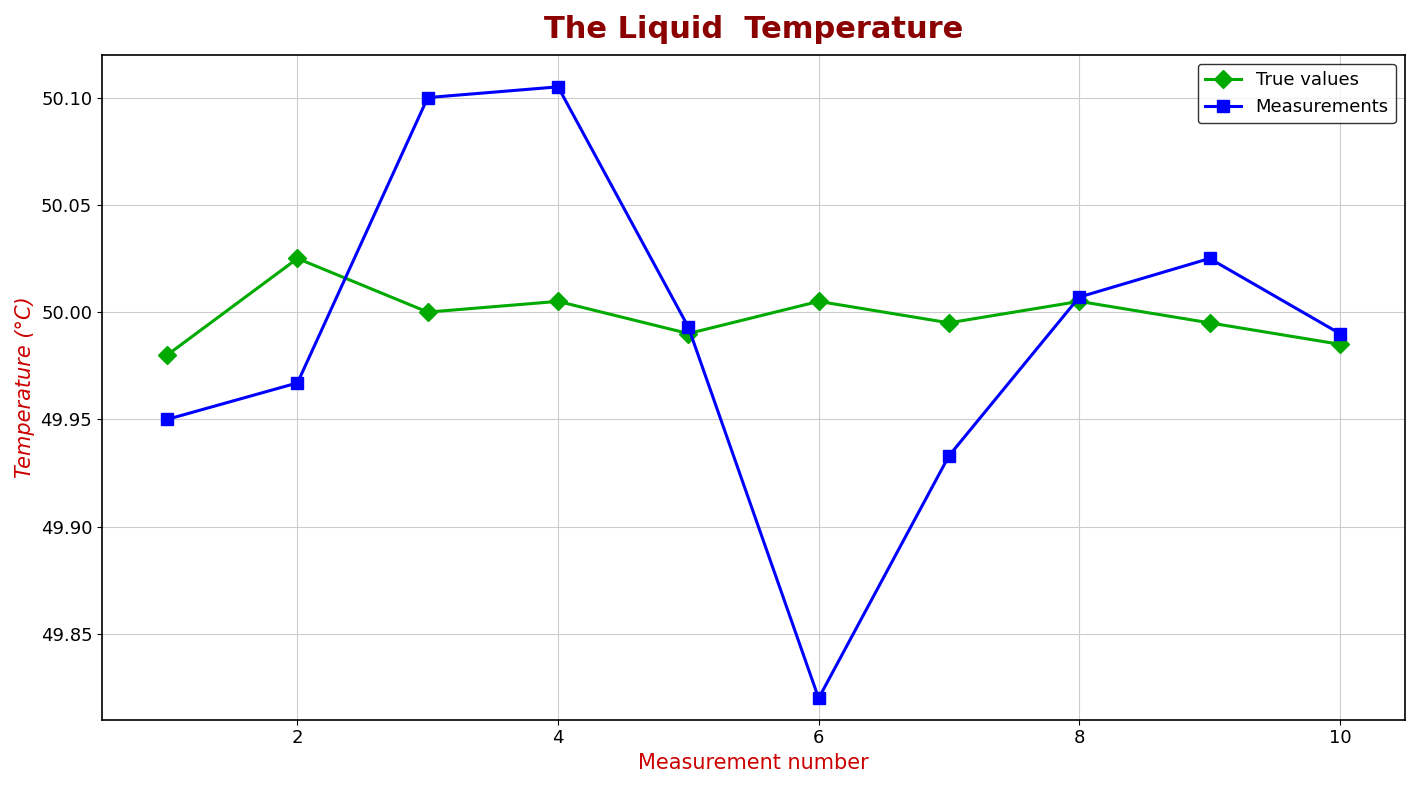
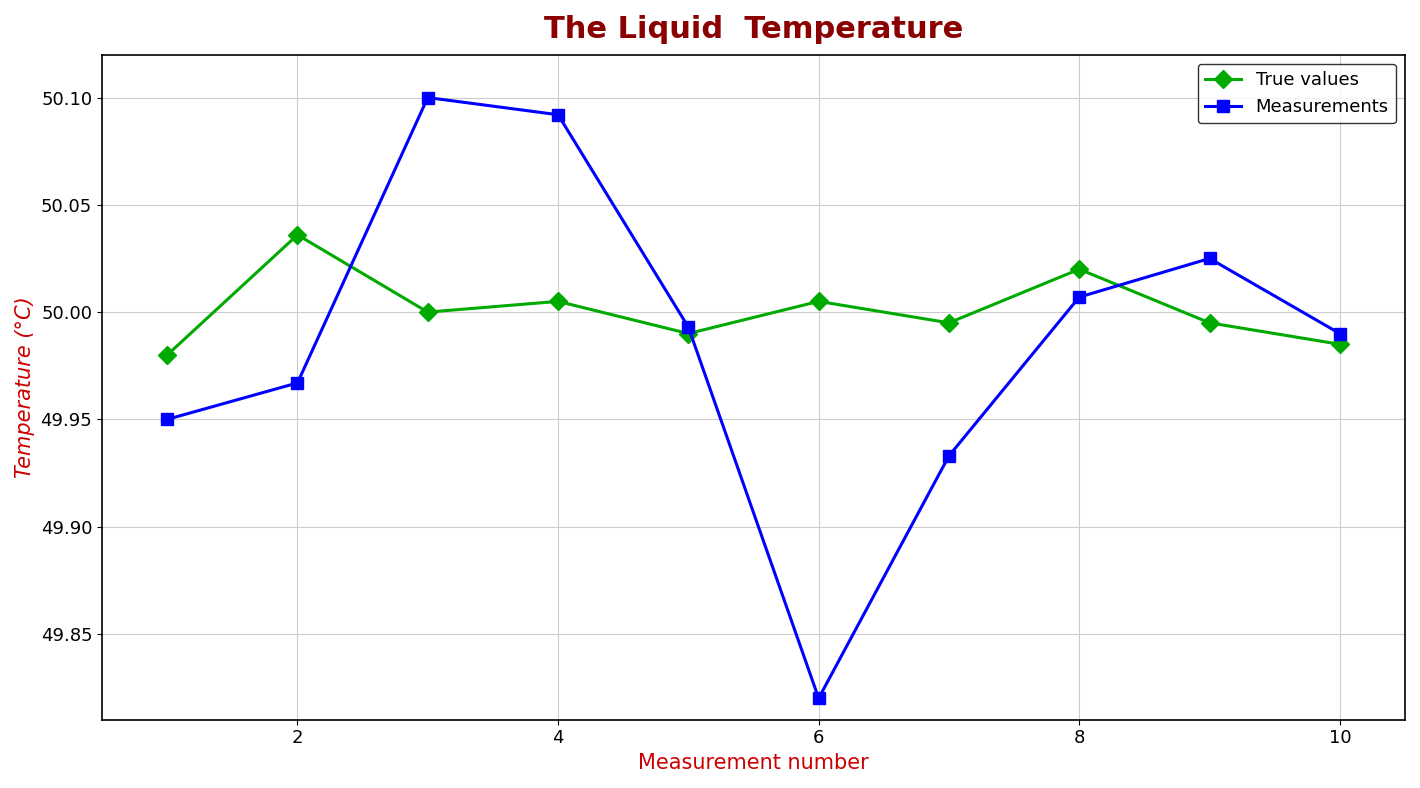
True values/2: 50.025 -> 50.036
Measurements/4: 50.105 -> 50.092
True values/8: 50.005 -> 50.020
